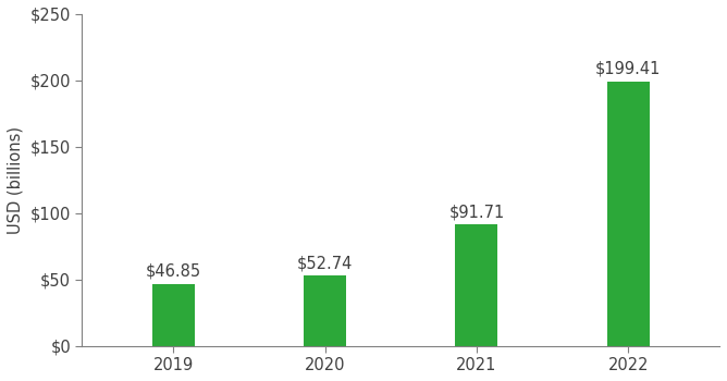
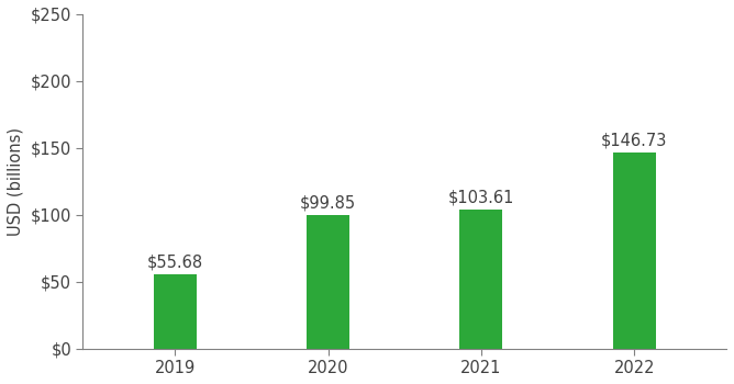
2019: $46.85 -> $55.68
2020: $52.74 -> $99.85
2021: $91.71 -> $103.61
2022: $199.41 -> $146.73
